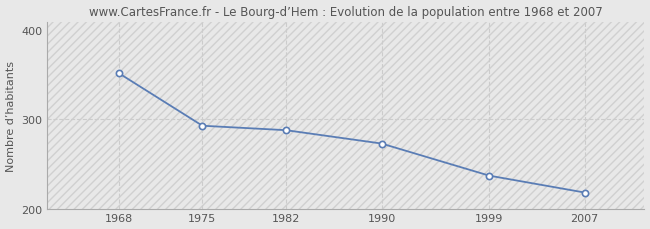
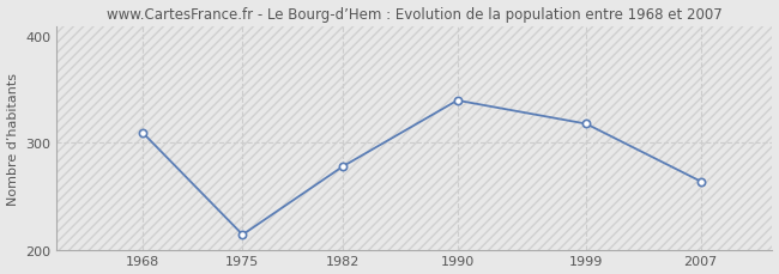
1968: 352 -> 310
1975: 293 -> 214
1982: 288 -> 278
1990: 273 -> 340
1999: 237 -> 318
2007: 218 -> 264
